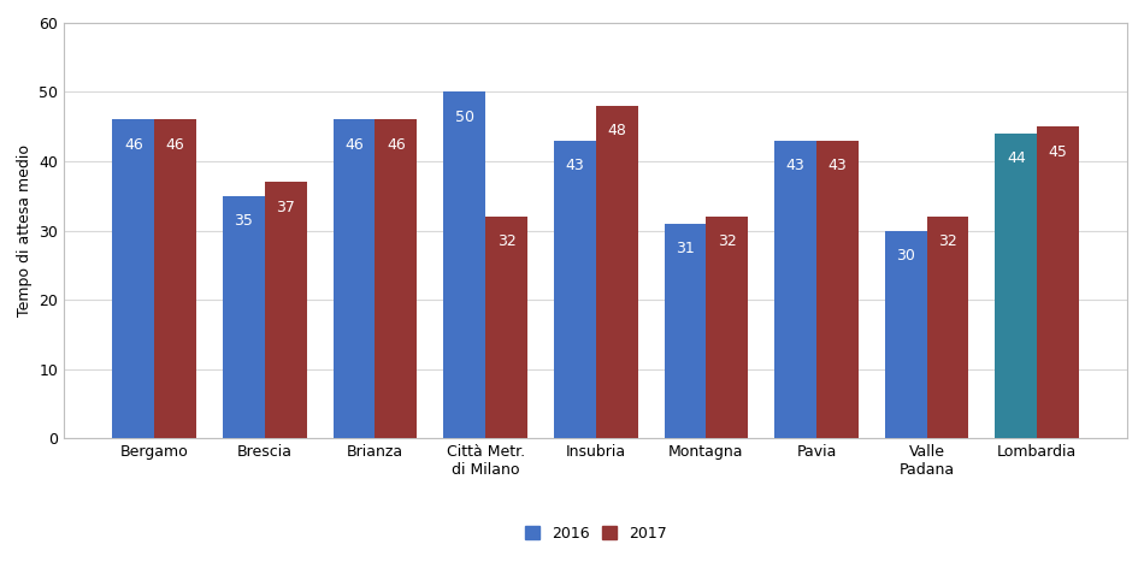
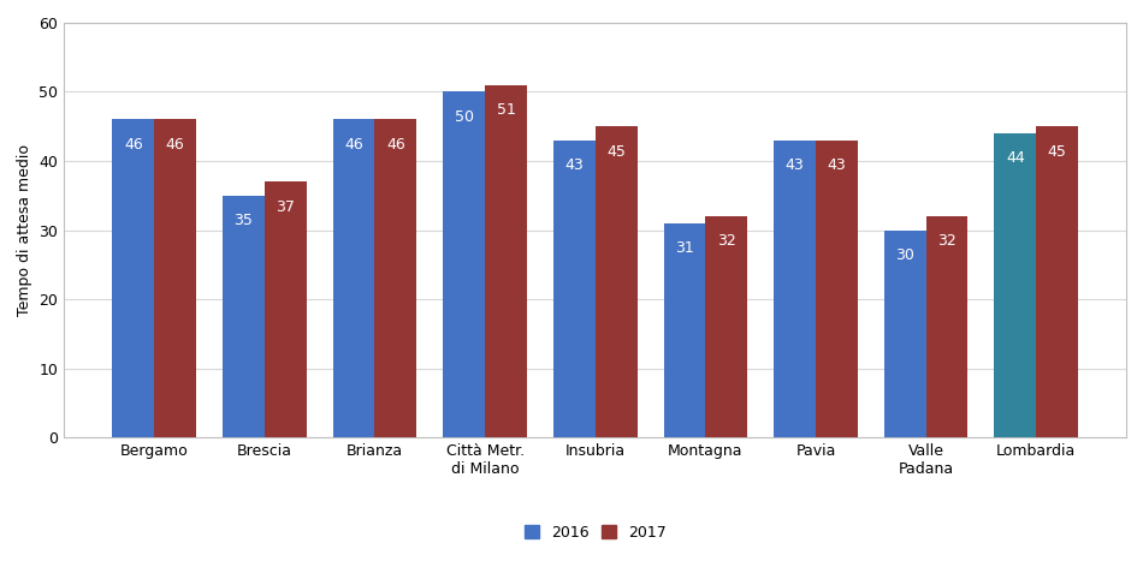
2017/Città Metr. di Milano: 32 -> 51
2017/Insubria: 48 -> 45
